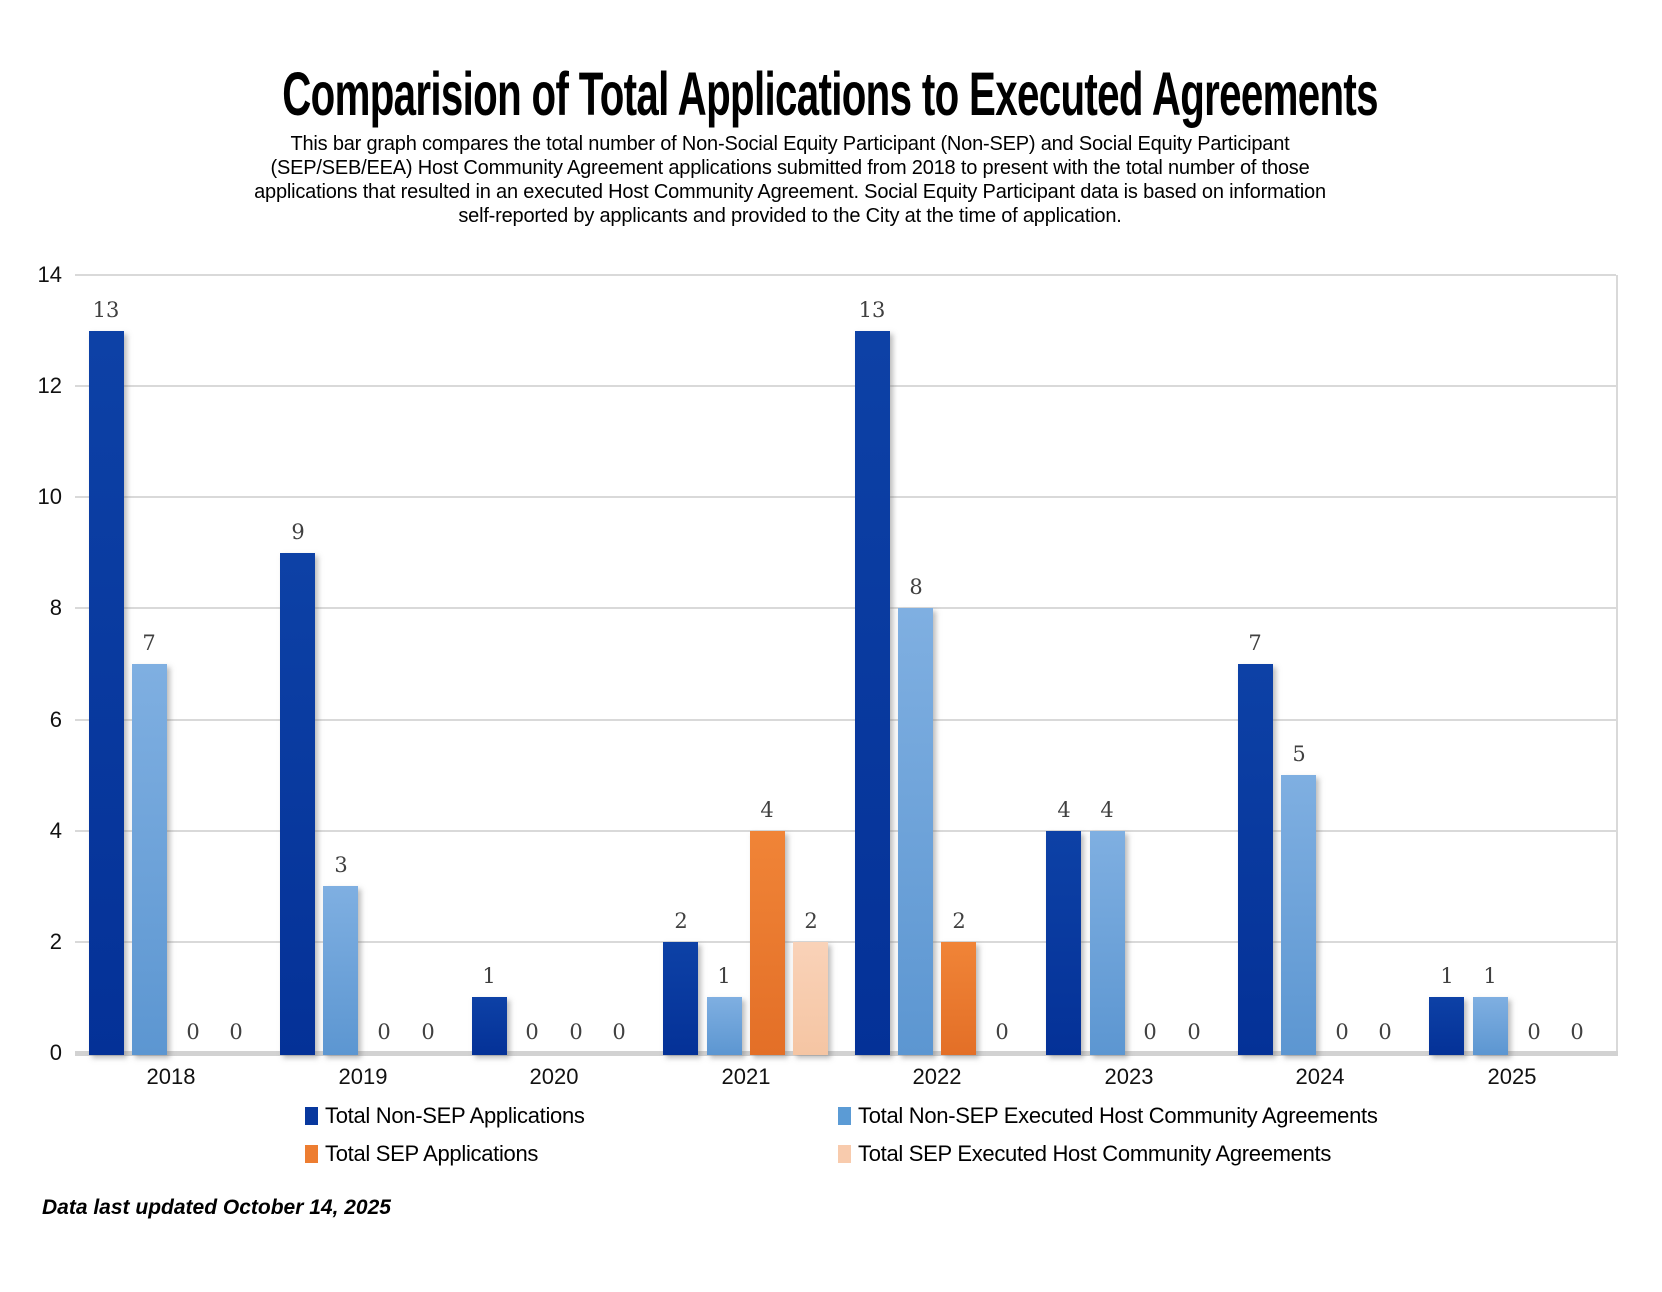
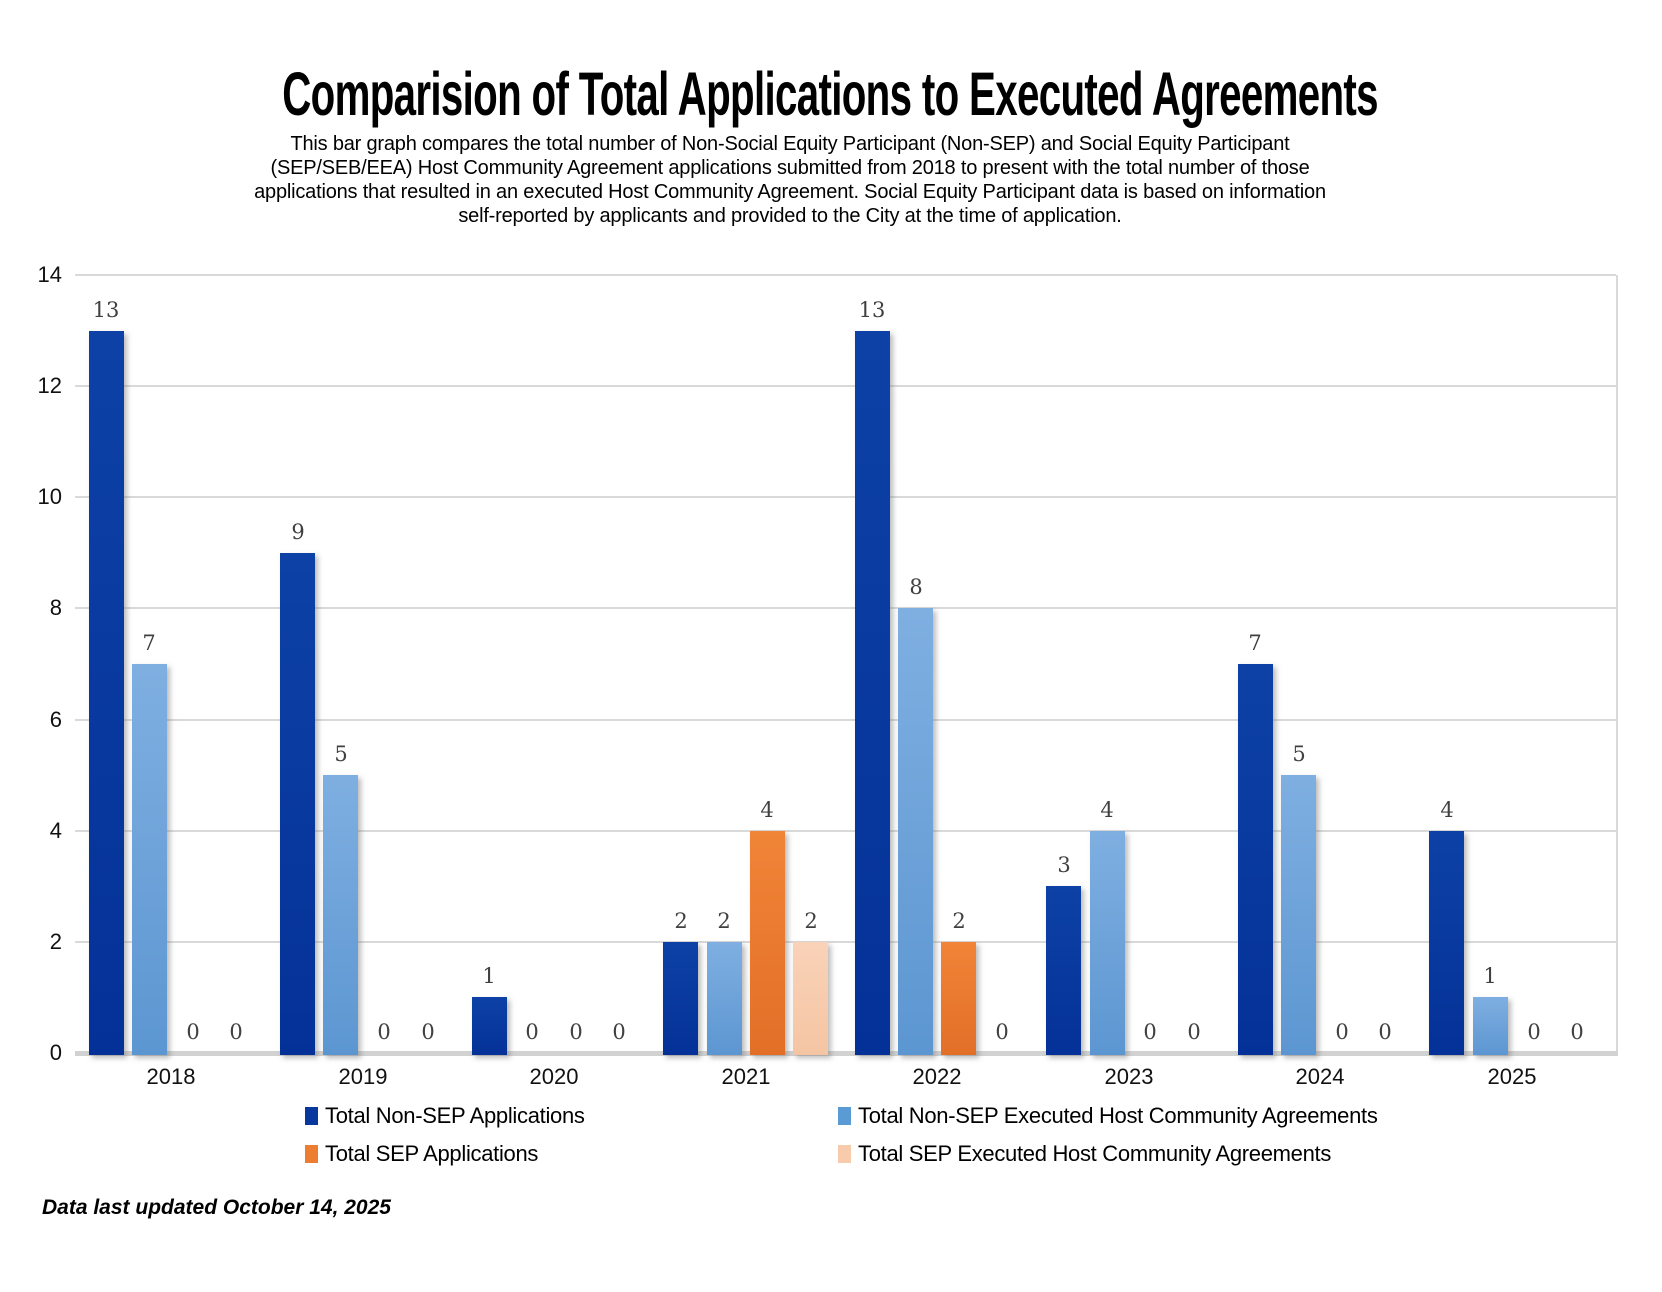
Total Non-SEP Executed Host Community Agreements/2019: 3 -> 5
Total Non-SEP Executed Host Community Agreements/2021: 1 -> 2
Total Non-SEP Applications/2023: 4 -> 3
Total Non-SEP Applications/2025: 1 -> 4
